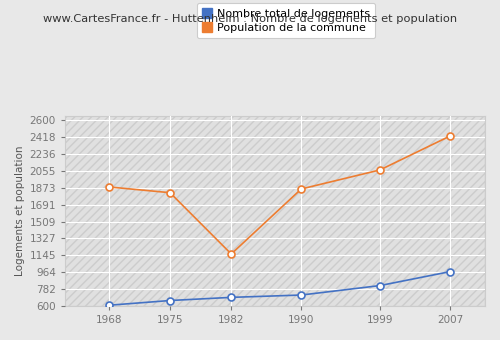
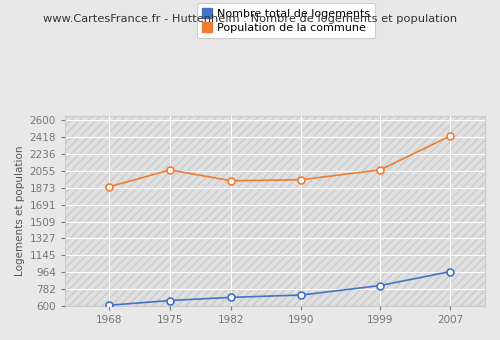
Population de la commune/1975: 1820 -> 2060
Population de la commune/1982: 1160 -> 1950
Population de la commune/1990: 1860 -> 1960
